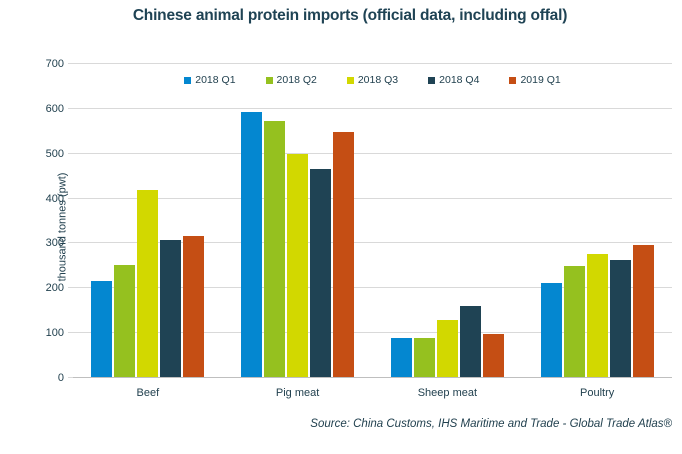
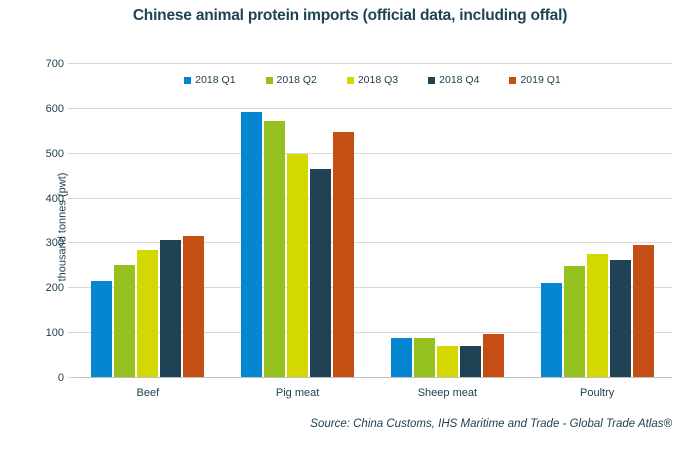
2018 Q3/Beef: 420 -> 280
2018 Q3/Sheep meat: 130 -> 70
2018 Q4/Sheep meat: 160 -> 70
